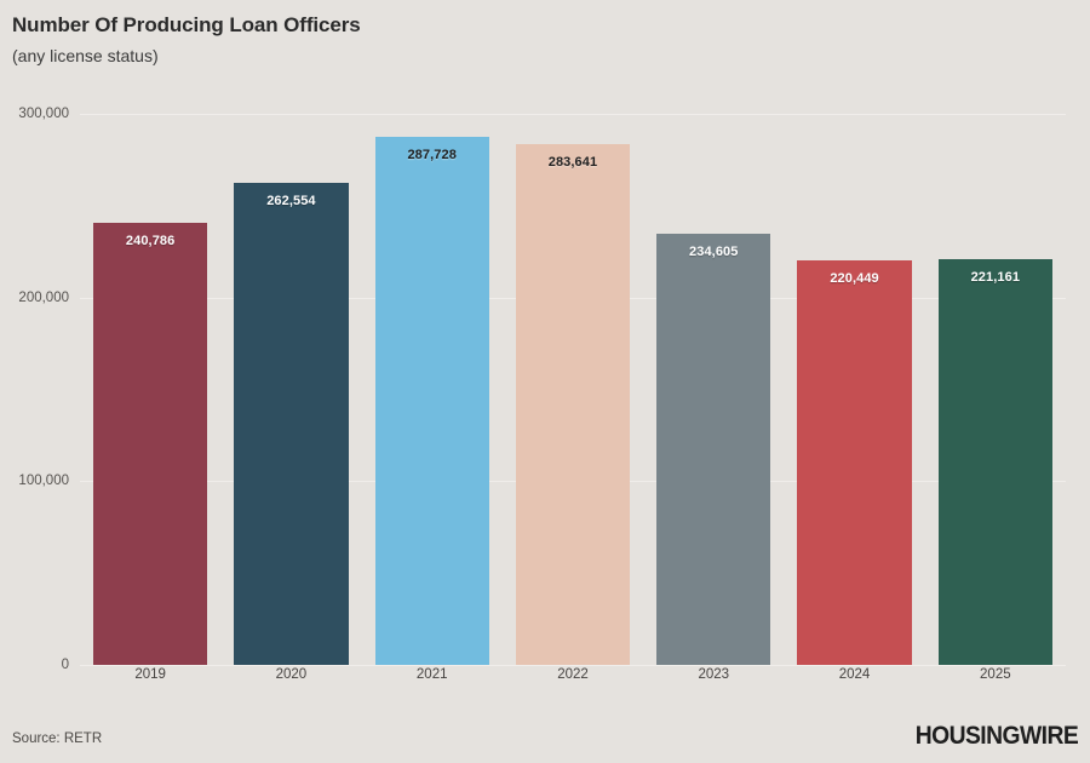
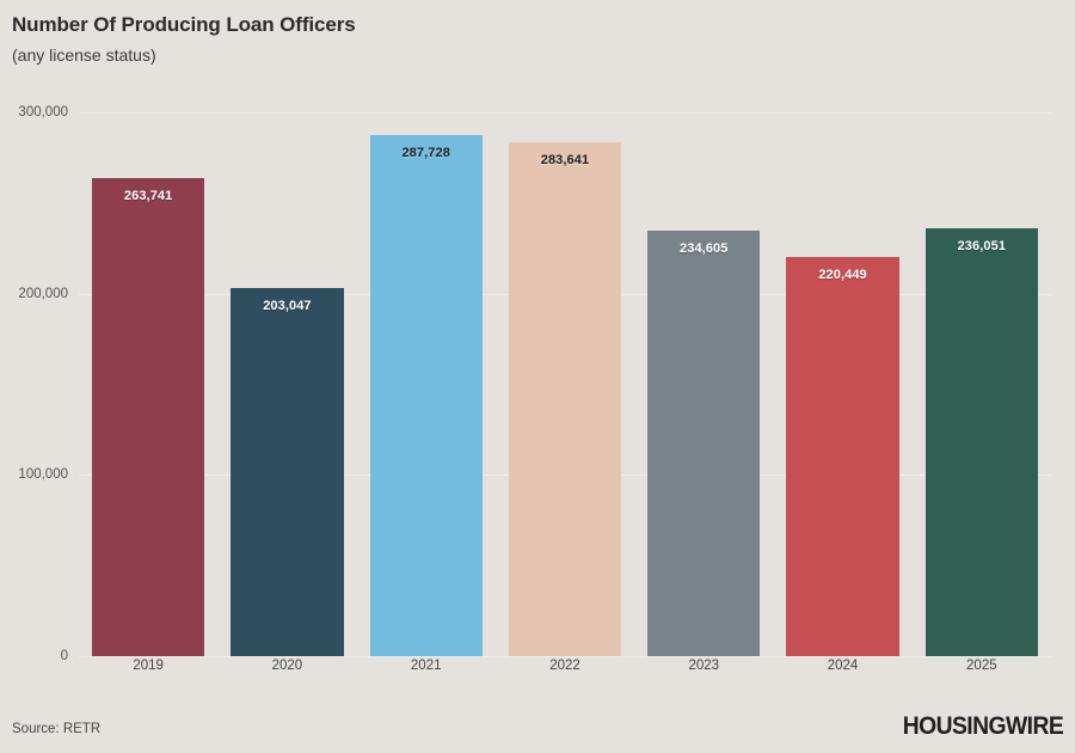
2019: 240,786 -> 263,741
2020: 262,554 -> 203,047
2025: 221,161 -> 236,051
